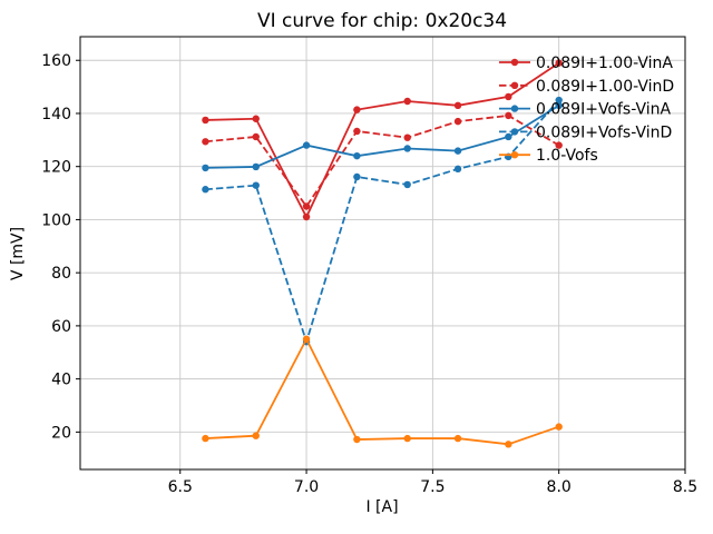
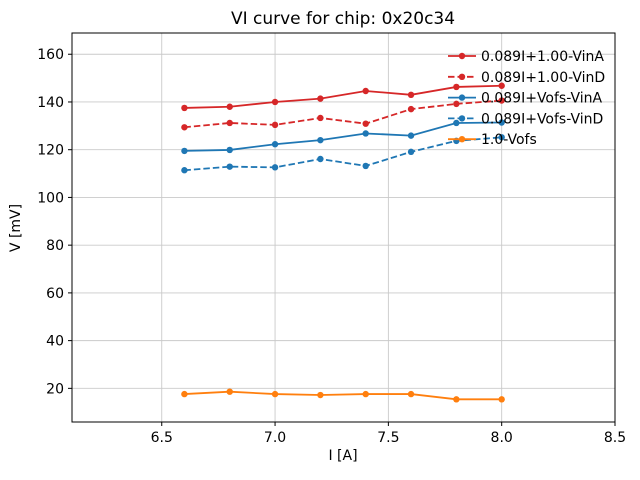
0.089I+1.00-VinA/7.0: 101 -> 140
0.089I+1.00-VinD/7.0: 105 -> 130
0.089I+Vofs-VinA/7.0: 128 -> 122
0.089I+Vofs-VinD/7.0: 54 -> 113
1.0-Vofs/7.0: 55 -> 18
0.089I+1.00-VinA/8.0: 159 -> 147
0.089I+1.00-VinD/8.0: 128 -> 141
0.089I+Vofs-VinA/8.0: 143 -> 131
0.089I+Vofs-VinD/8.0: 145 -> 125
1.0-Vofs/8.0: 22 -> 15
